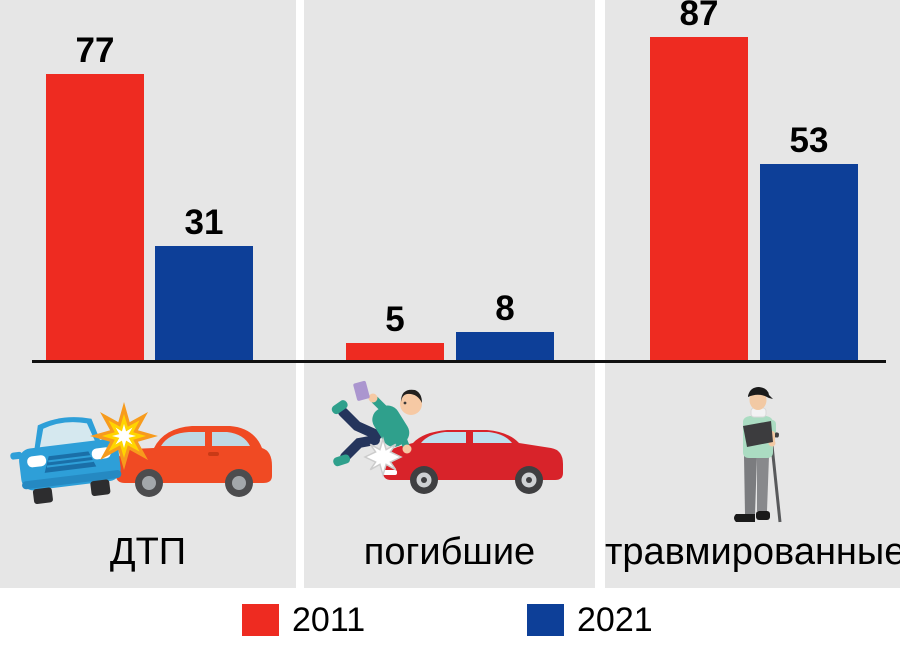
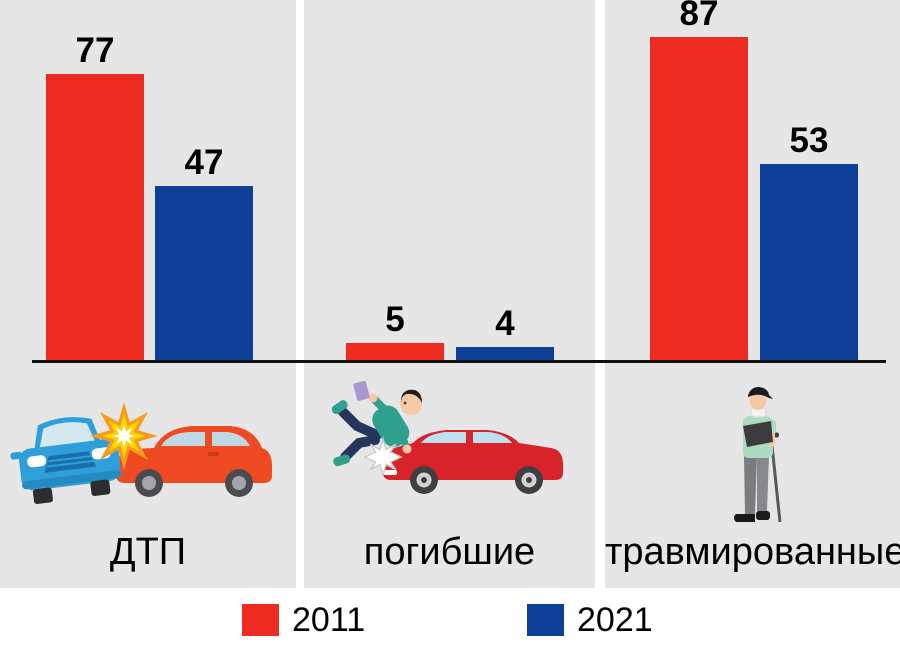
2021/ДТП: 31 -> 47
2021/погибшие: 8 -> 4
